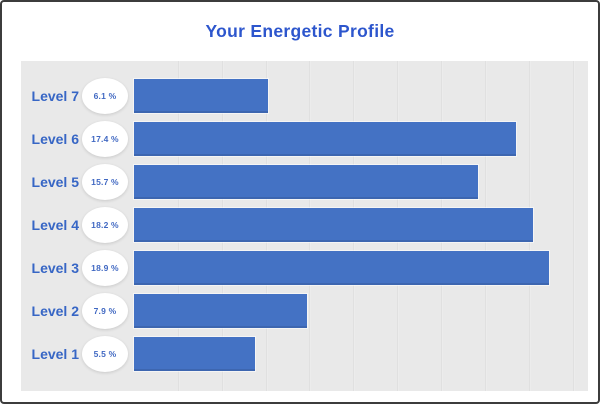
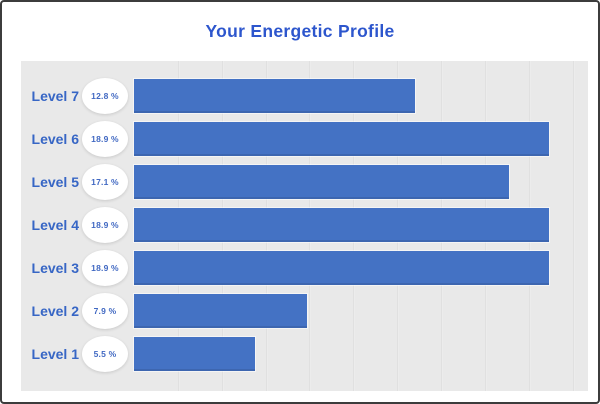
Level 7: 6.1 -> 12.8
Level 6: 17.4 -> 18.9
Level 5: 15.7 -> 17.1
Level 4: 18.2 -> 18.9
